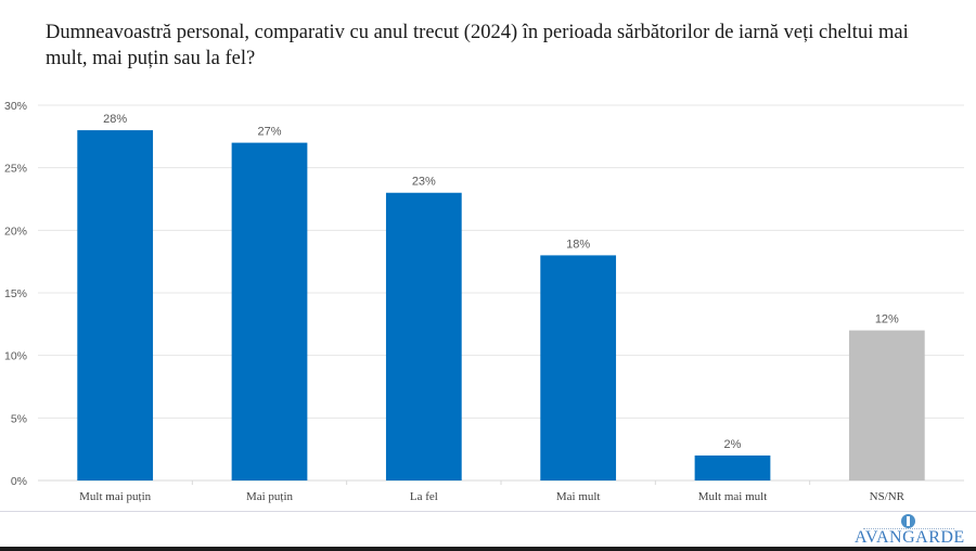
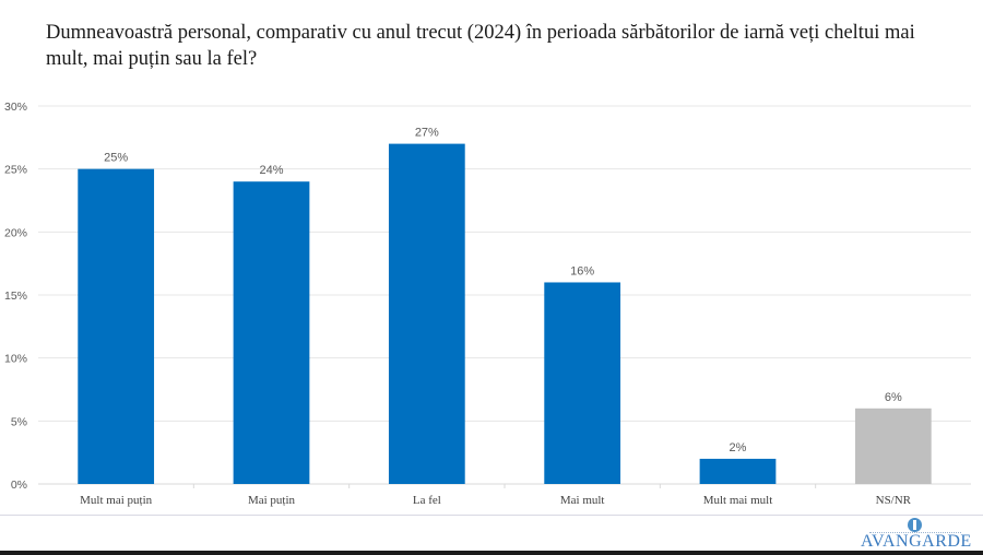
Mult mai puțin: 28% -> 25%
Mai puțin: 27% -> 24%
La fel: 23% -> 27%
Mai mult: 18% -> 16%
NS/NR: 12% -> 6%
